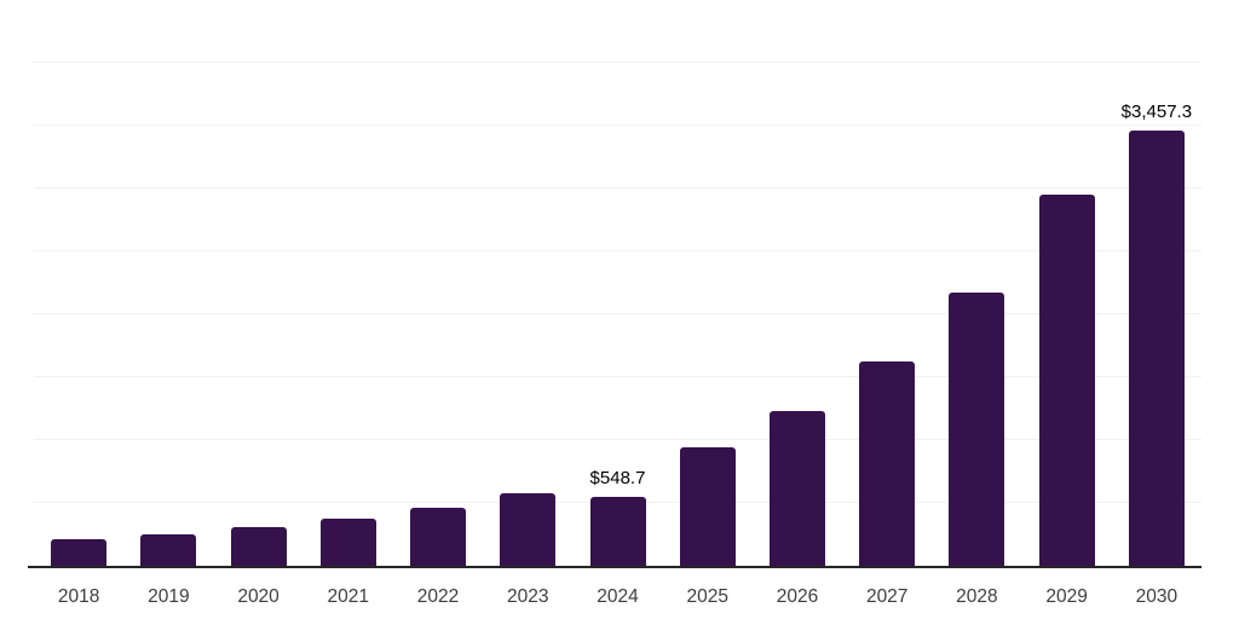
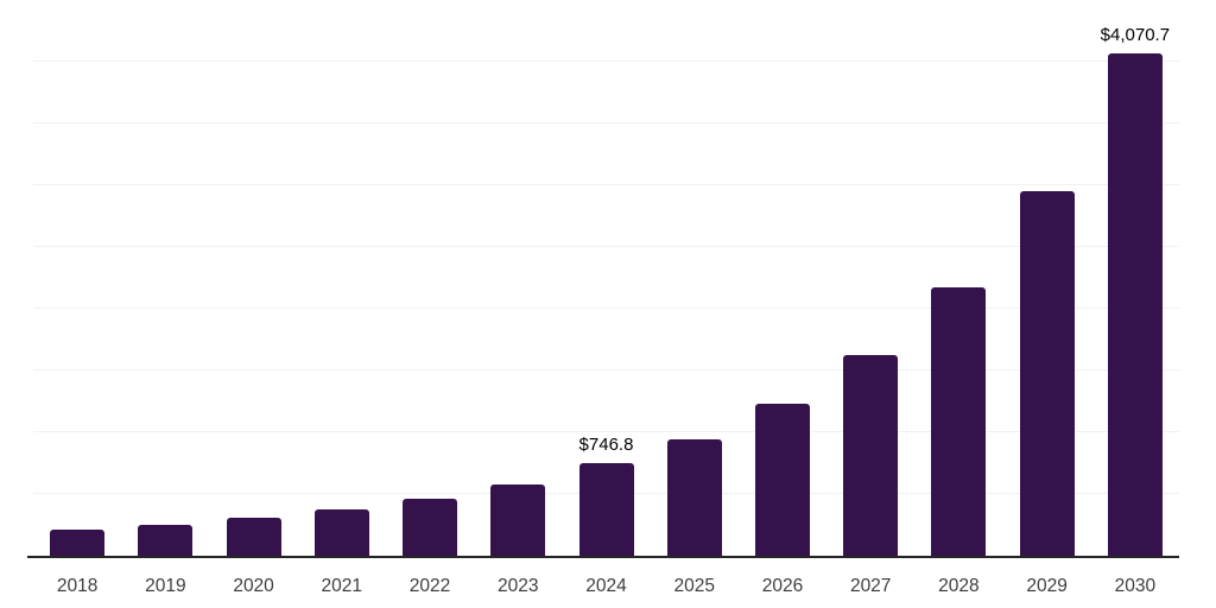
2024: $548.7 -> $746.8
2030: $3,457.3 -> $4,070.7
